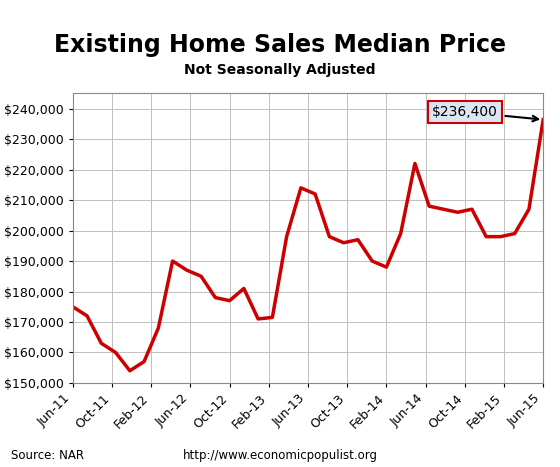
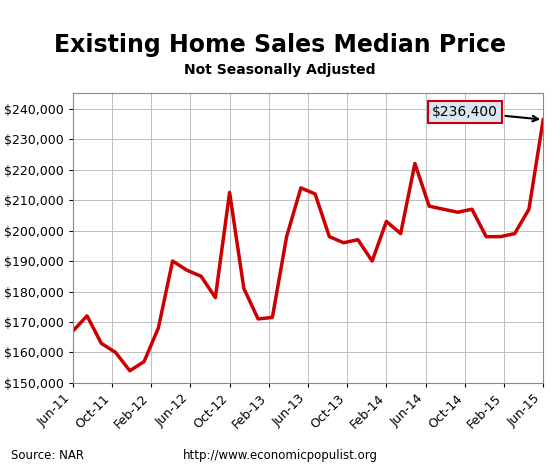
Jun-11: $175,000 -> $167,000
Oct-12: $177,000 -> $212,500
Feb-14: $188,000 -> $203,000
